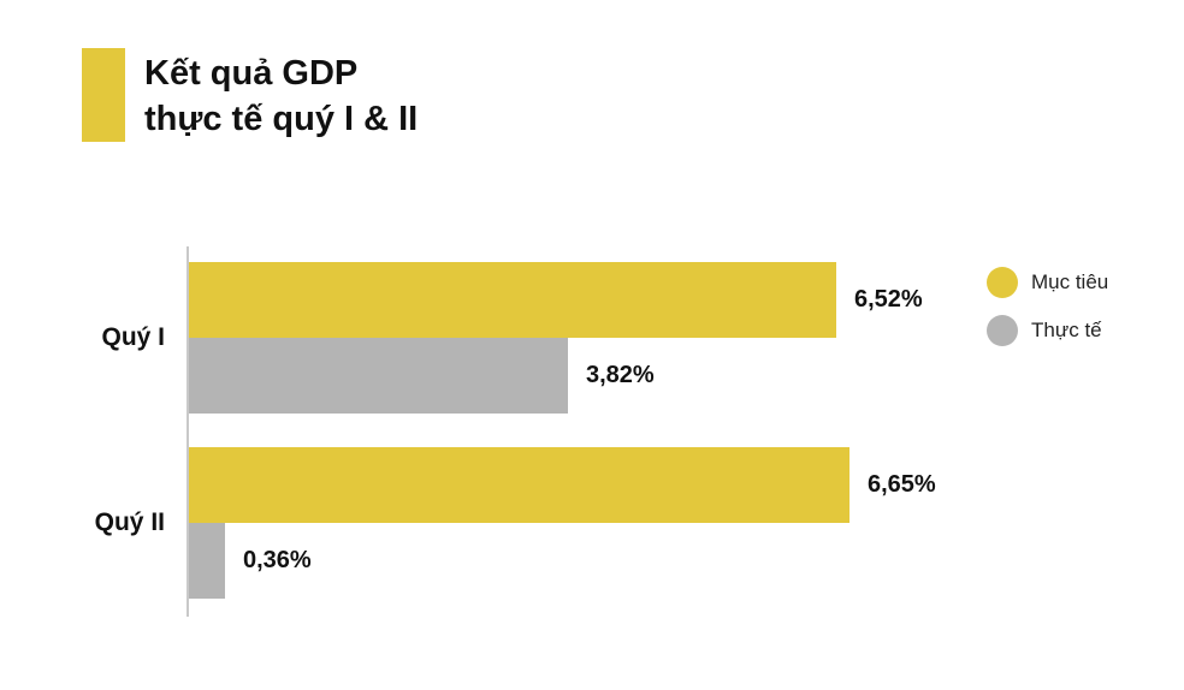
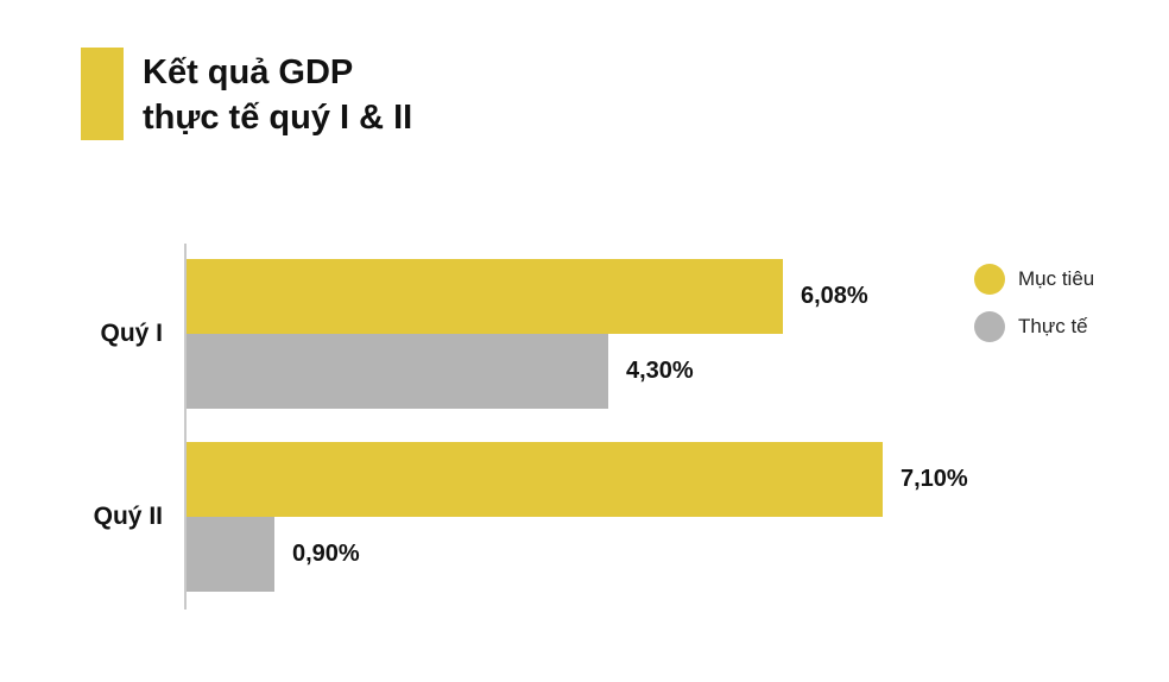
Mục tiêu/Quý I: 6,52% -> 6,08%
Thực tế/Quý I: 3,82% -> 4,30%
Mục tiêu/Quý II: 6,65% -> 7,10%
Thực tế/Quý II: 0,36% -> 0,90%
